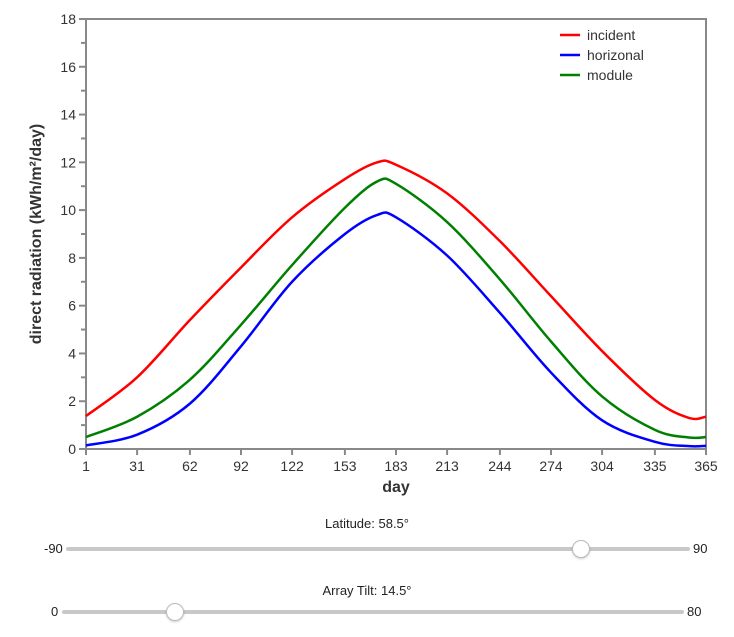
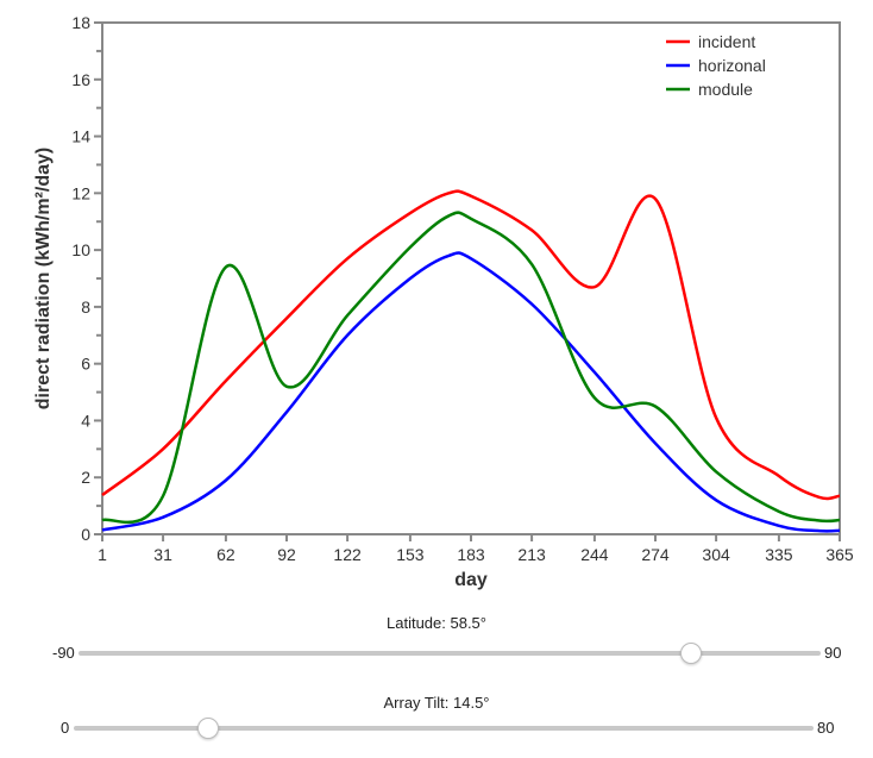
module/62: 2.9 -> 9.4
module/244: 7.1 -> 4.8
incident/274: 6.4 -> 11.8
